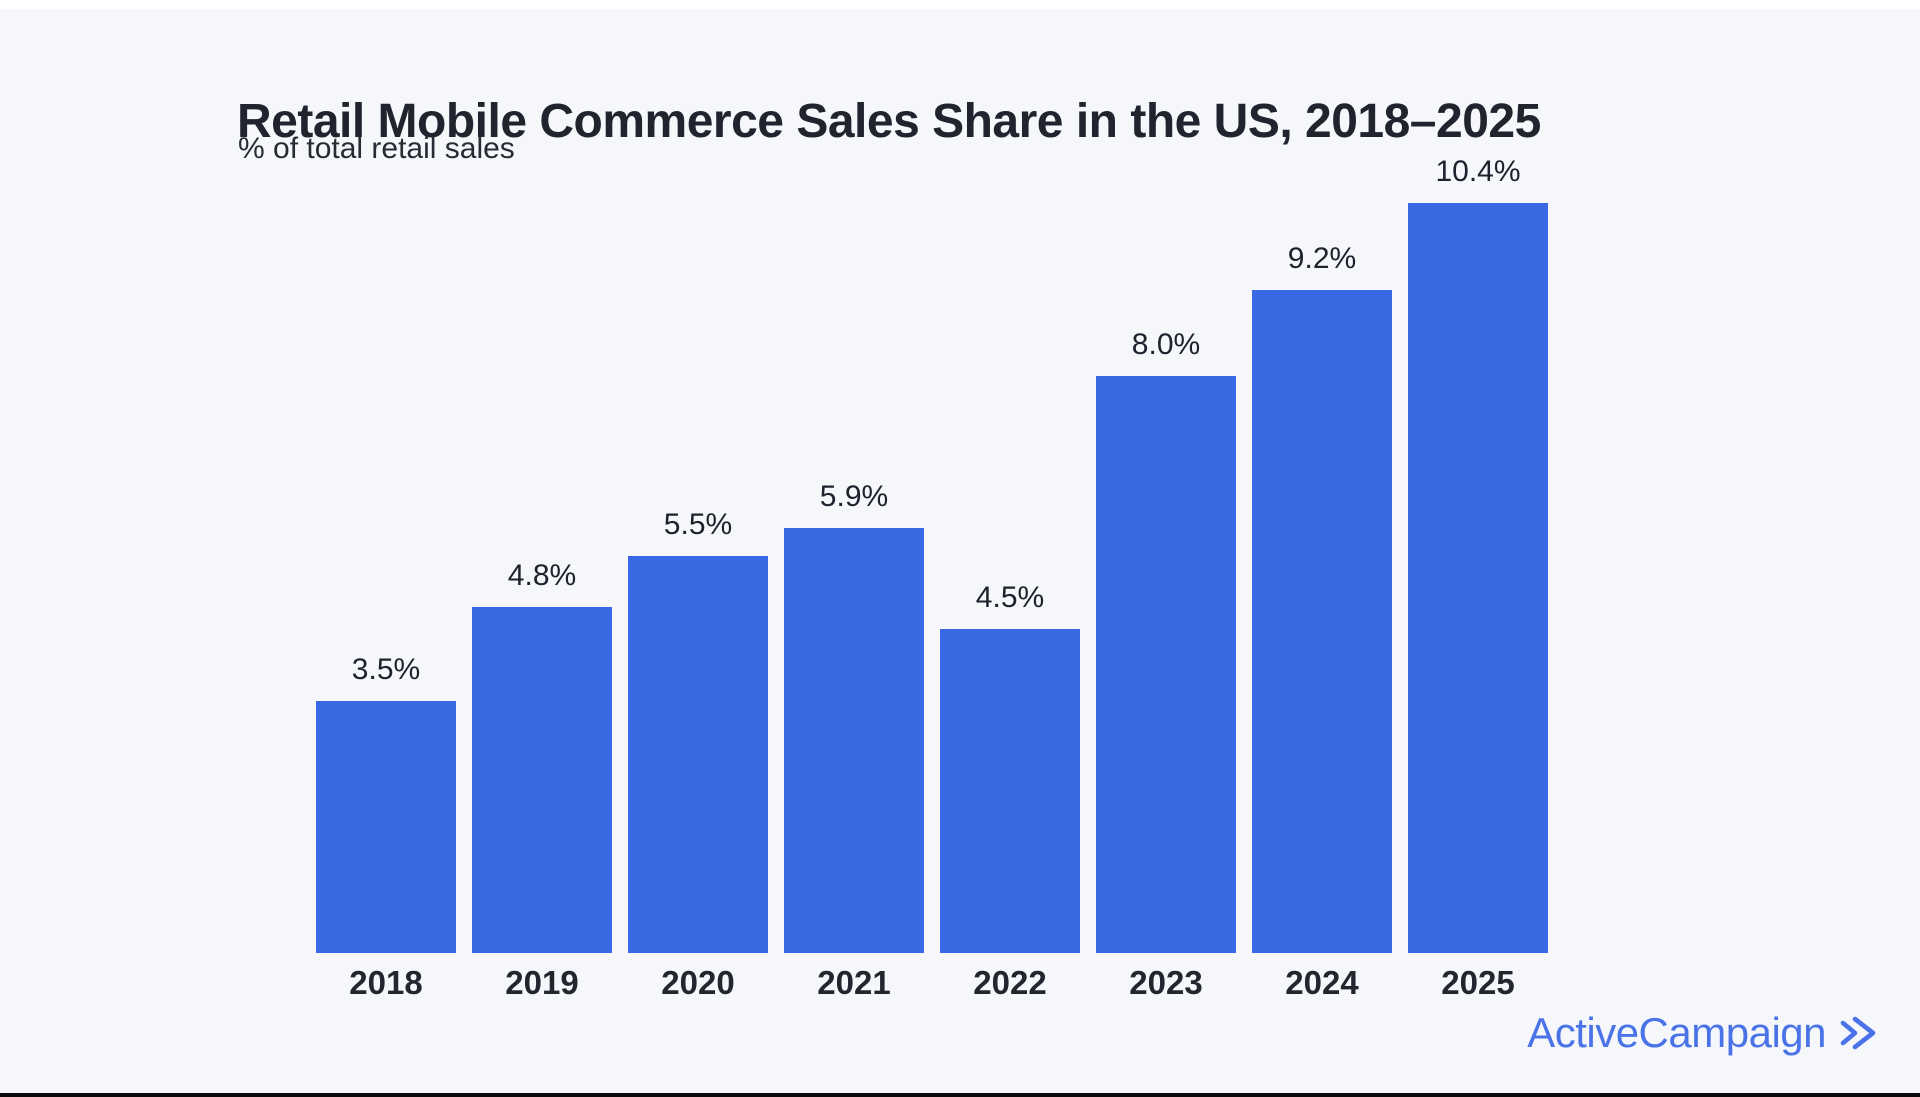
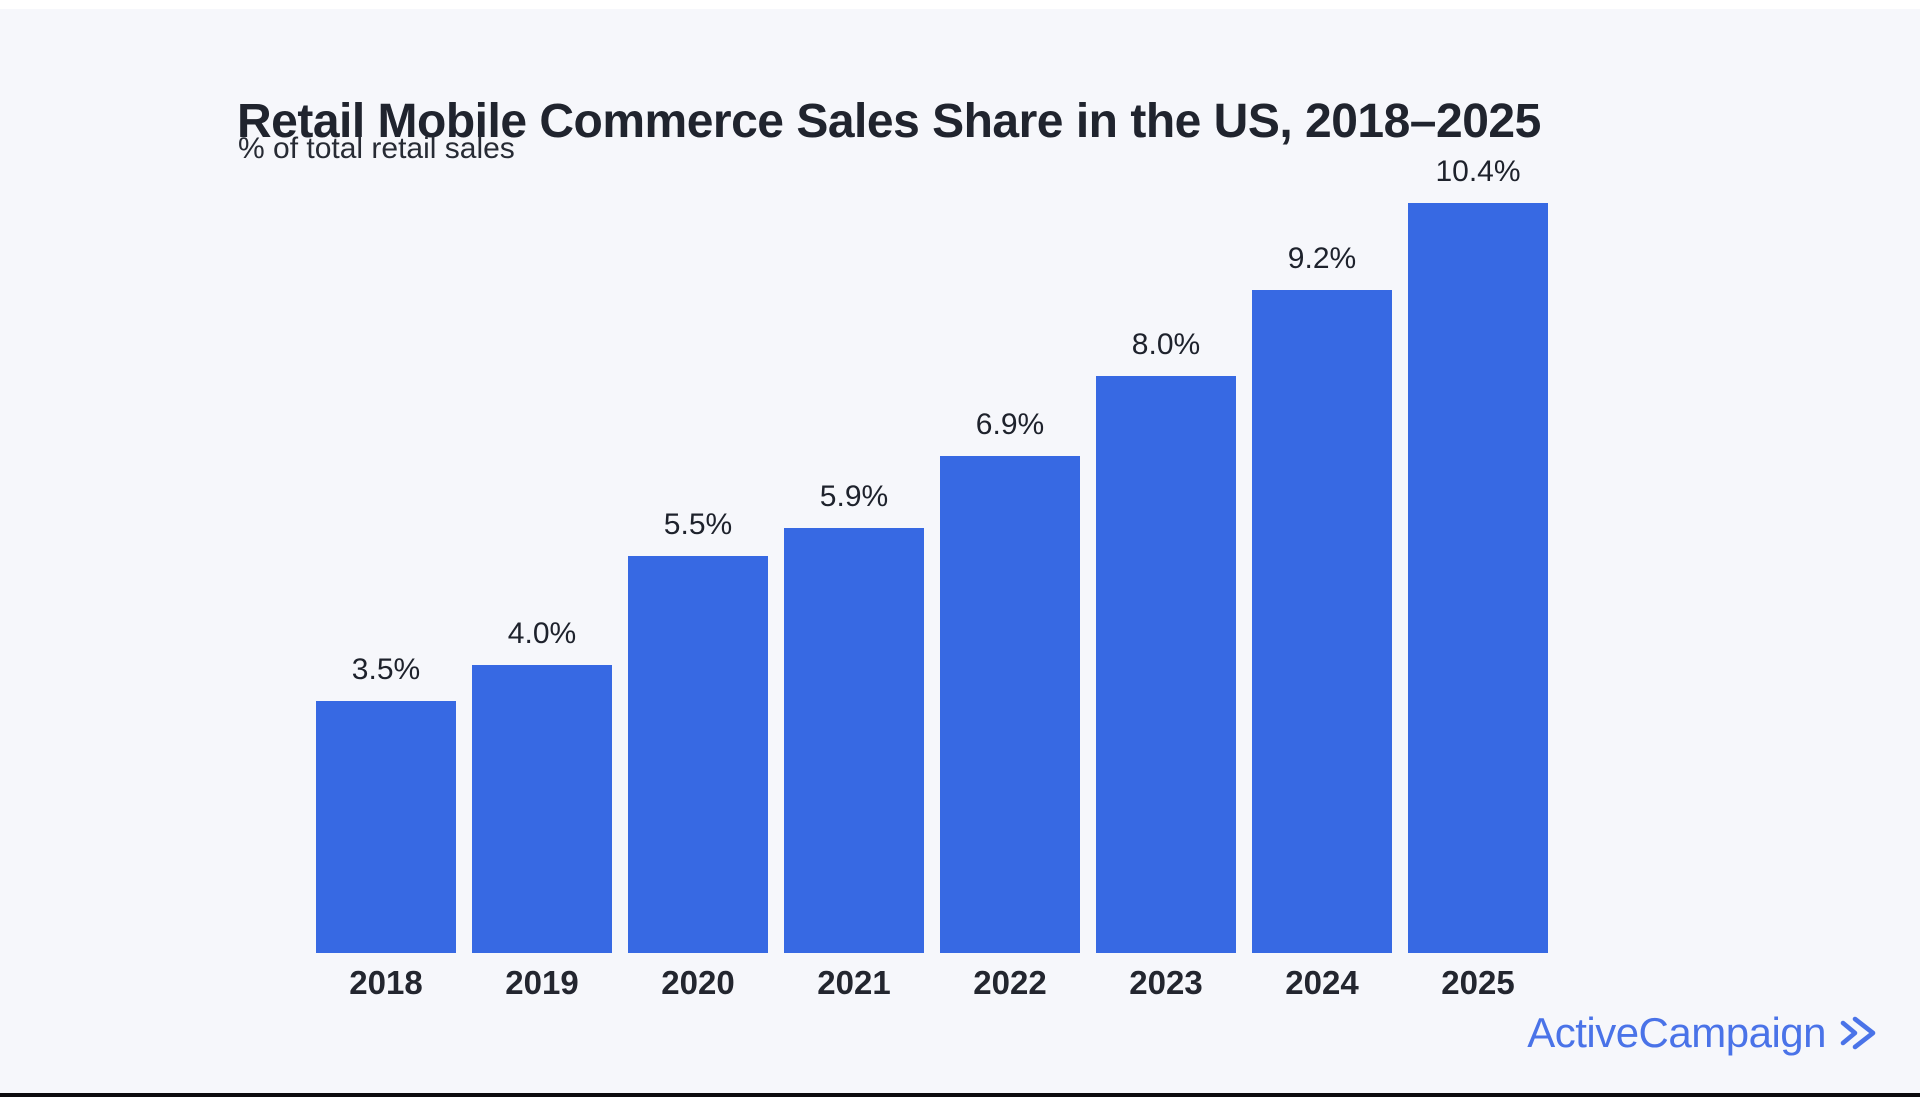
2019: 4.8% -> 4.0%
2022: 4.5% -> 6.9%
